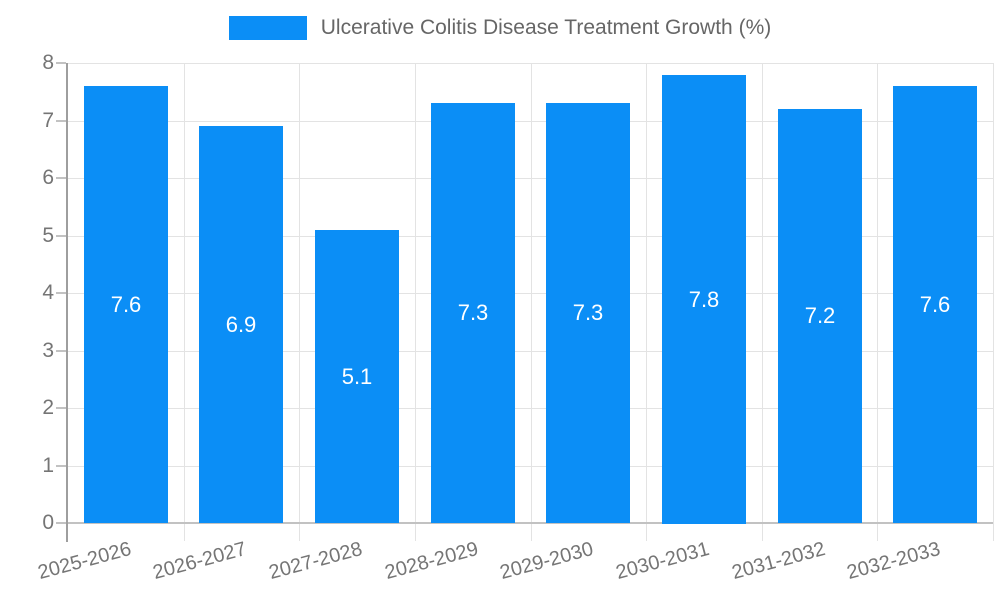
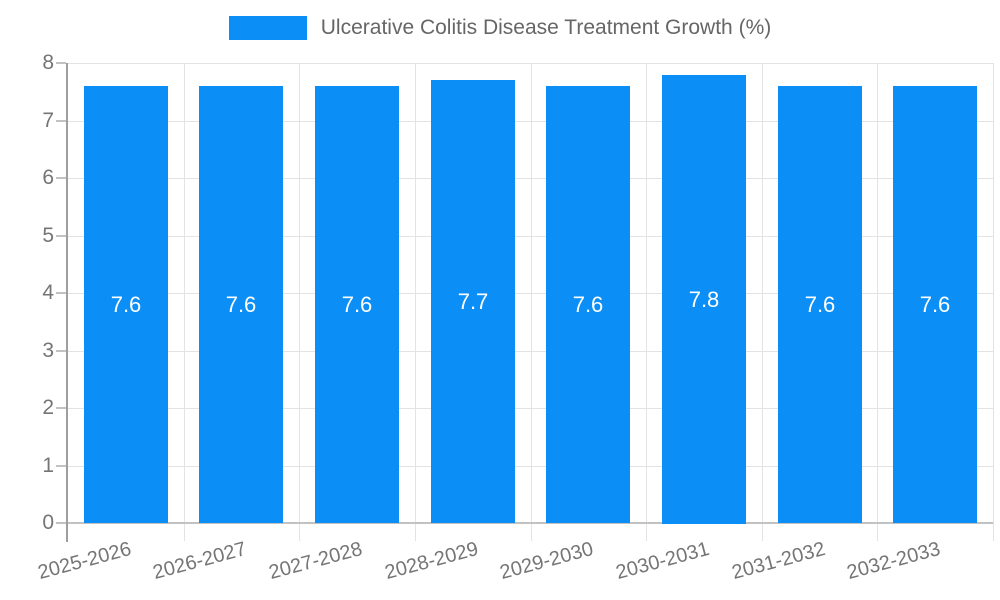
2026-2027: 6.9 -> 7.6
2027-2028: 5.1 -> 7.6
2028-2029: 7.3 -> 7.7
2029-2030: 7.3 -> 7.6
2031-2032: 7.2 -> 7.6
